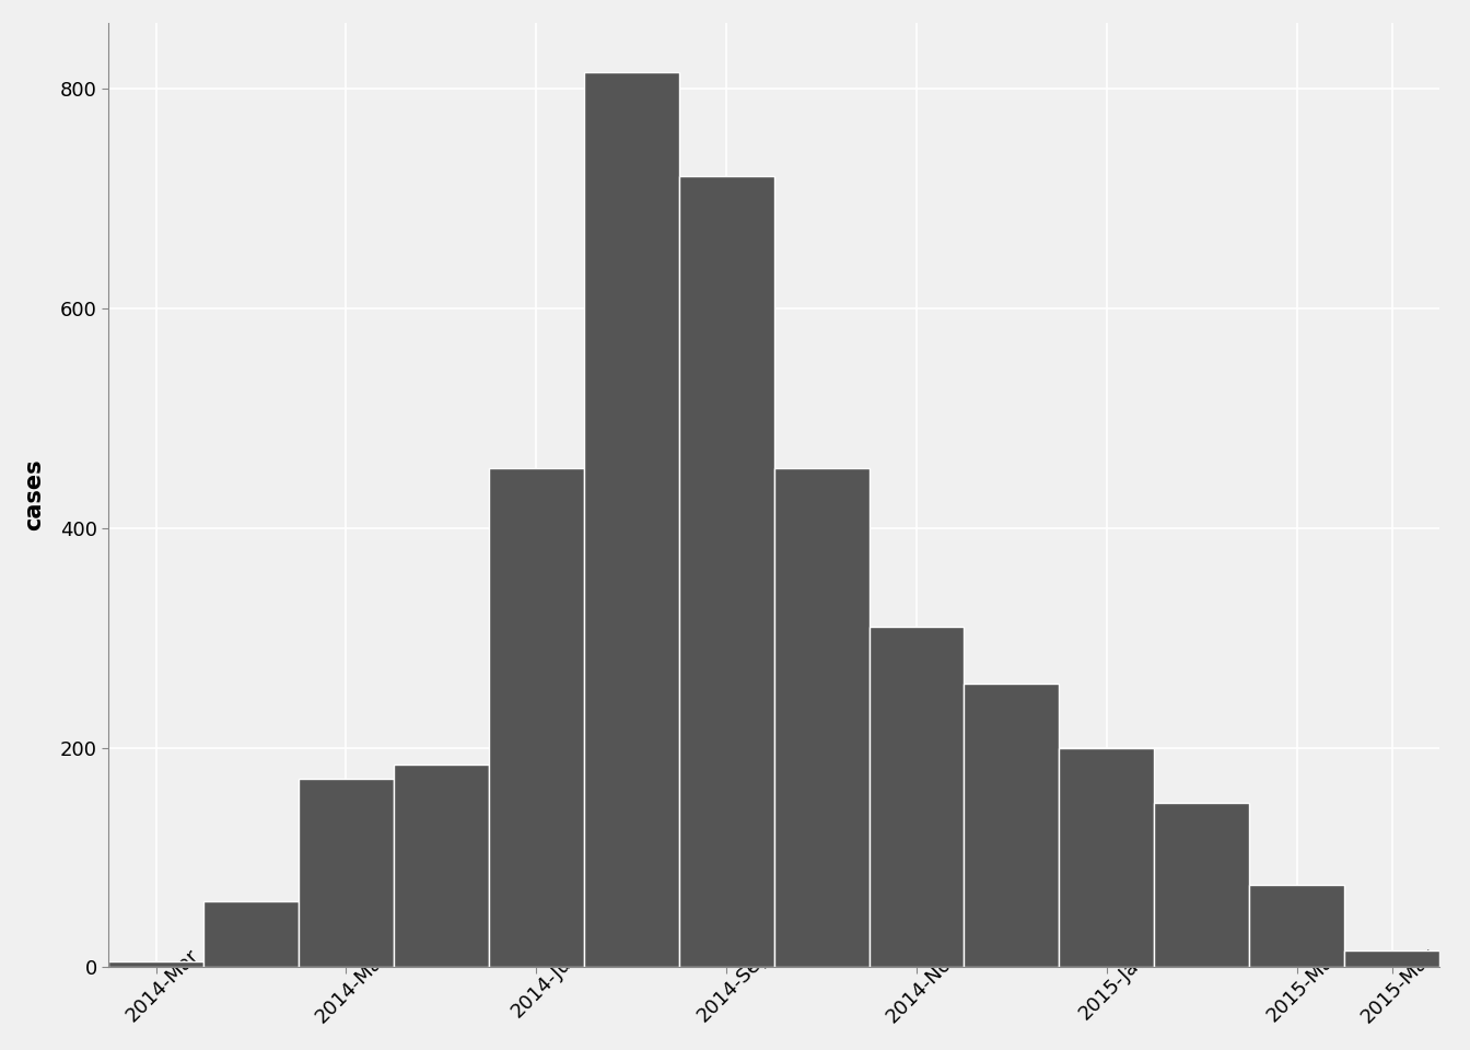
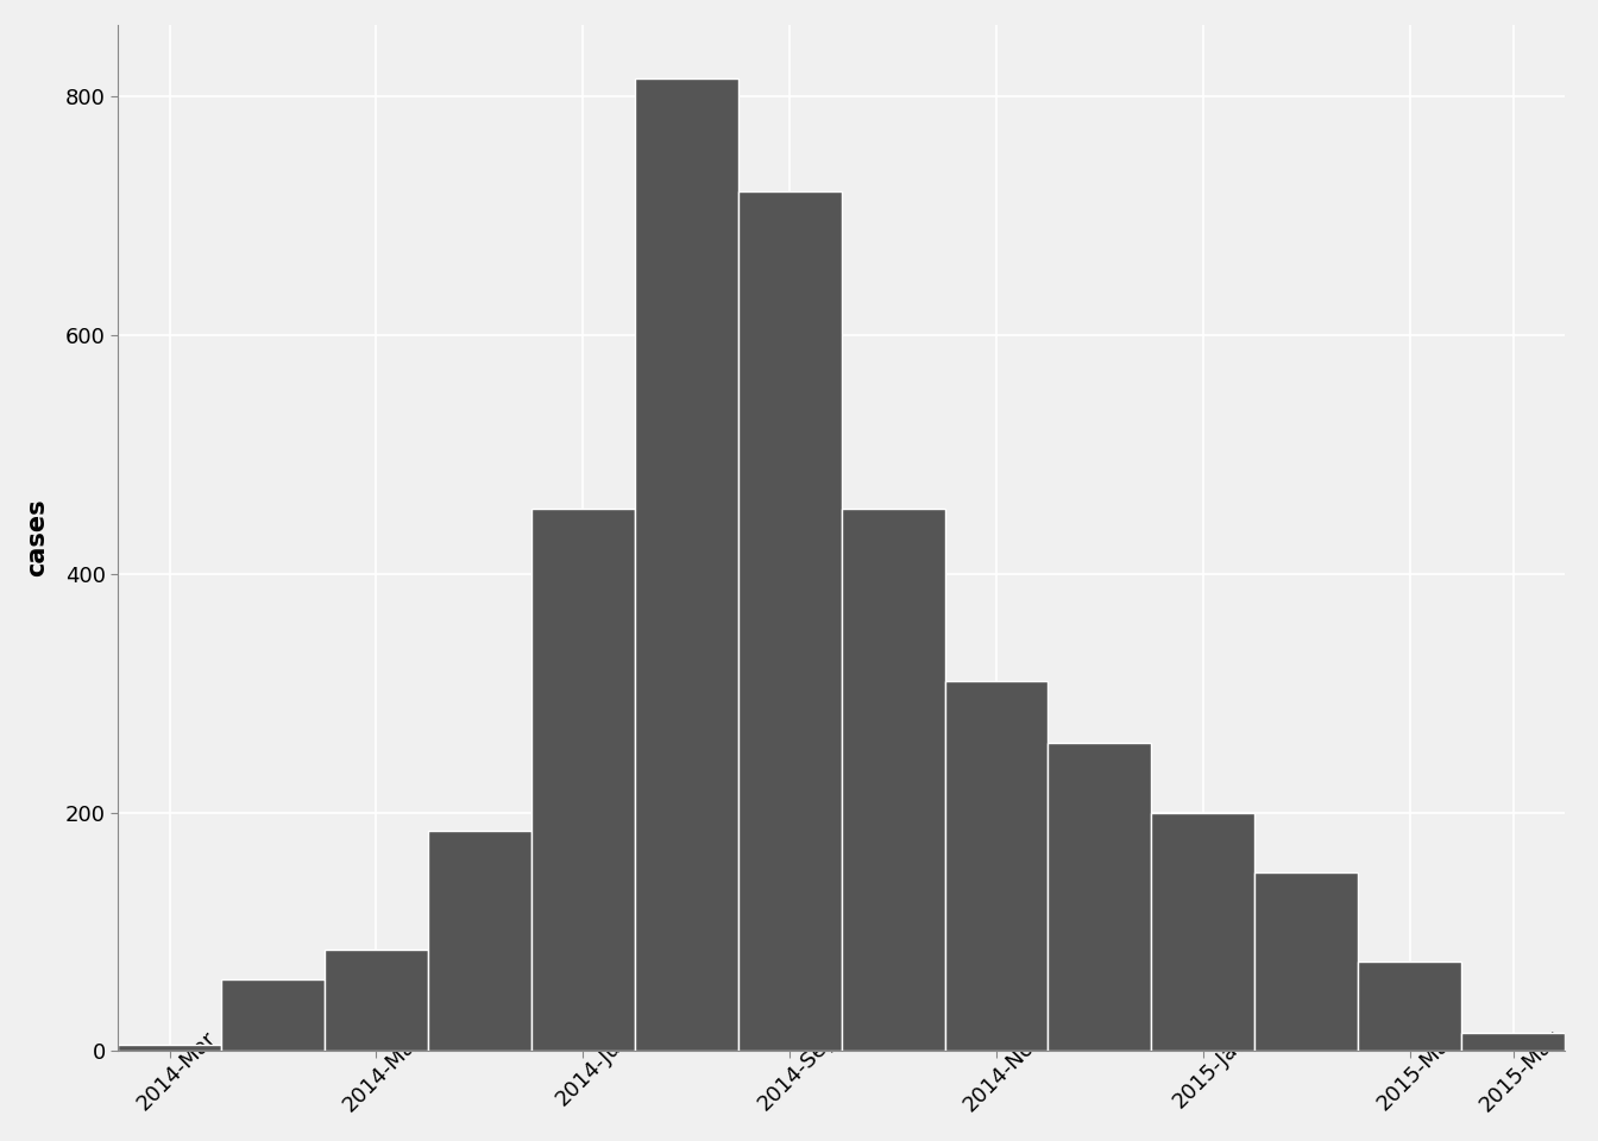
2014-May: 172 -> 85
